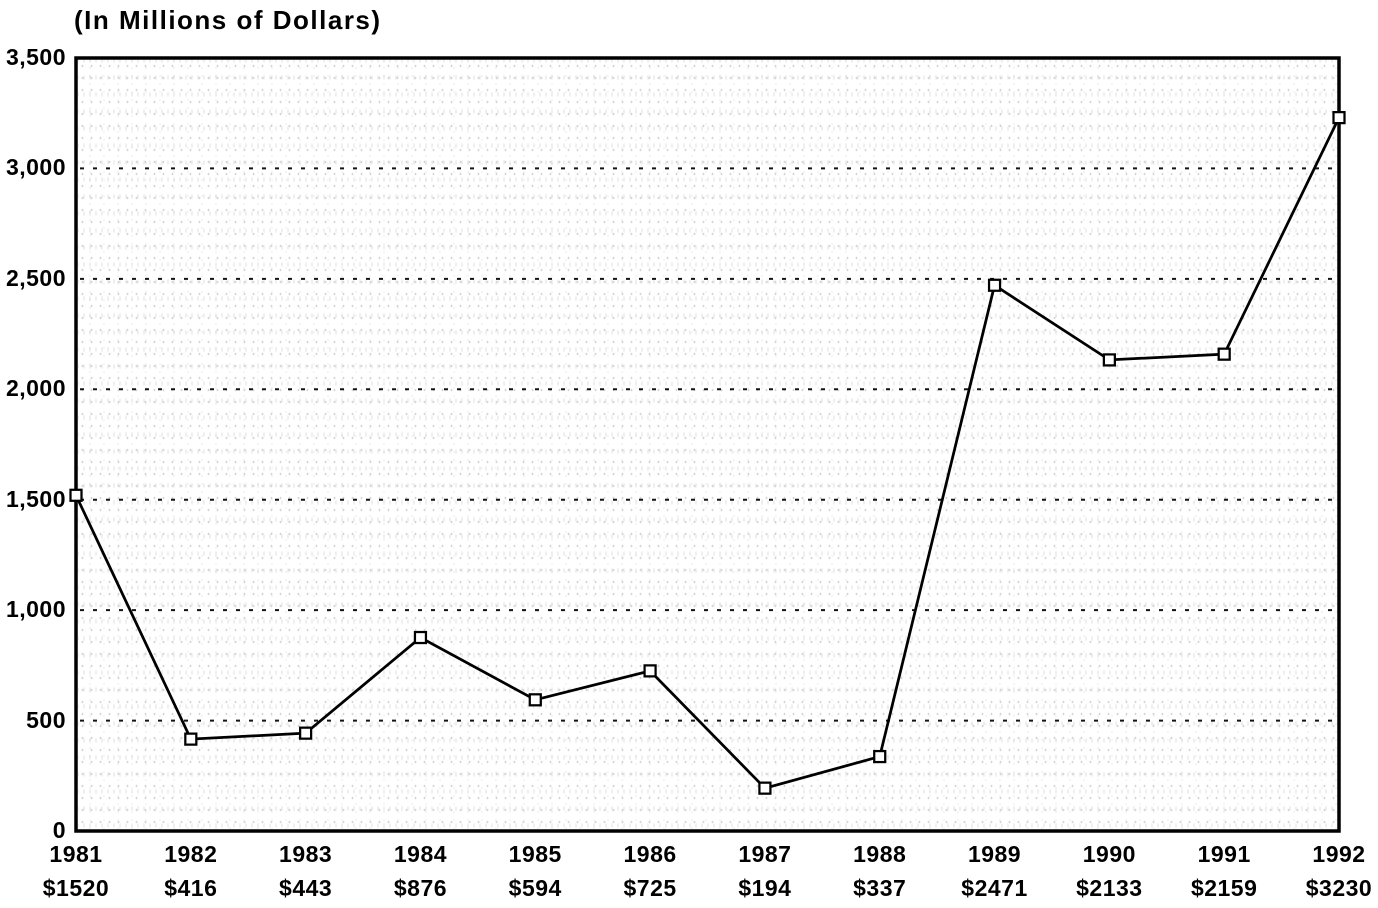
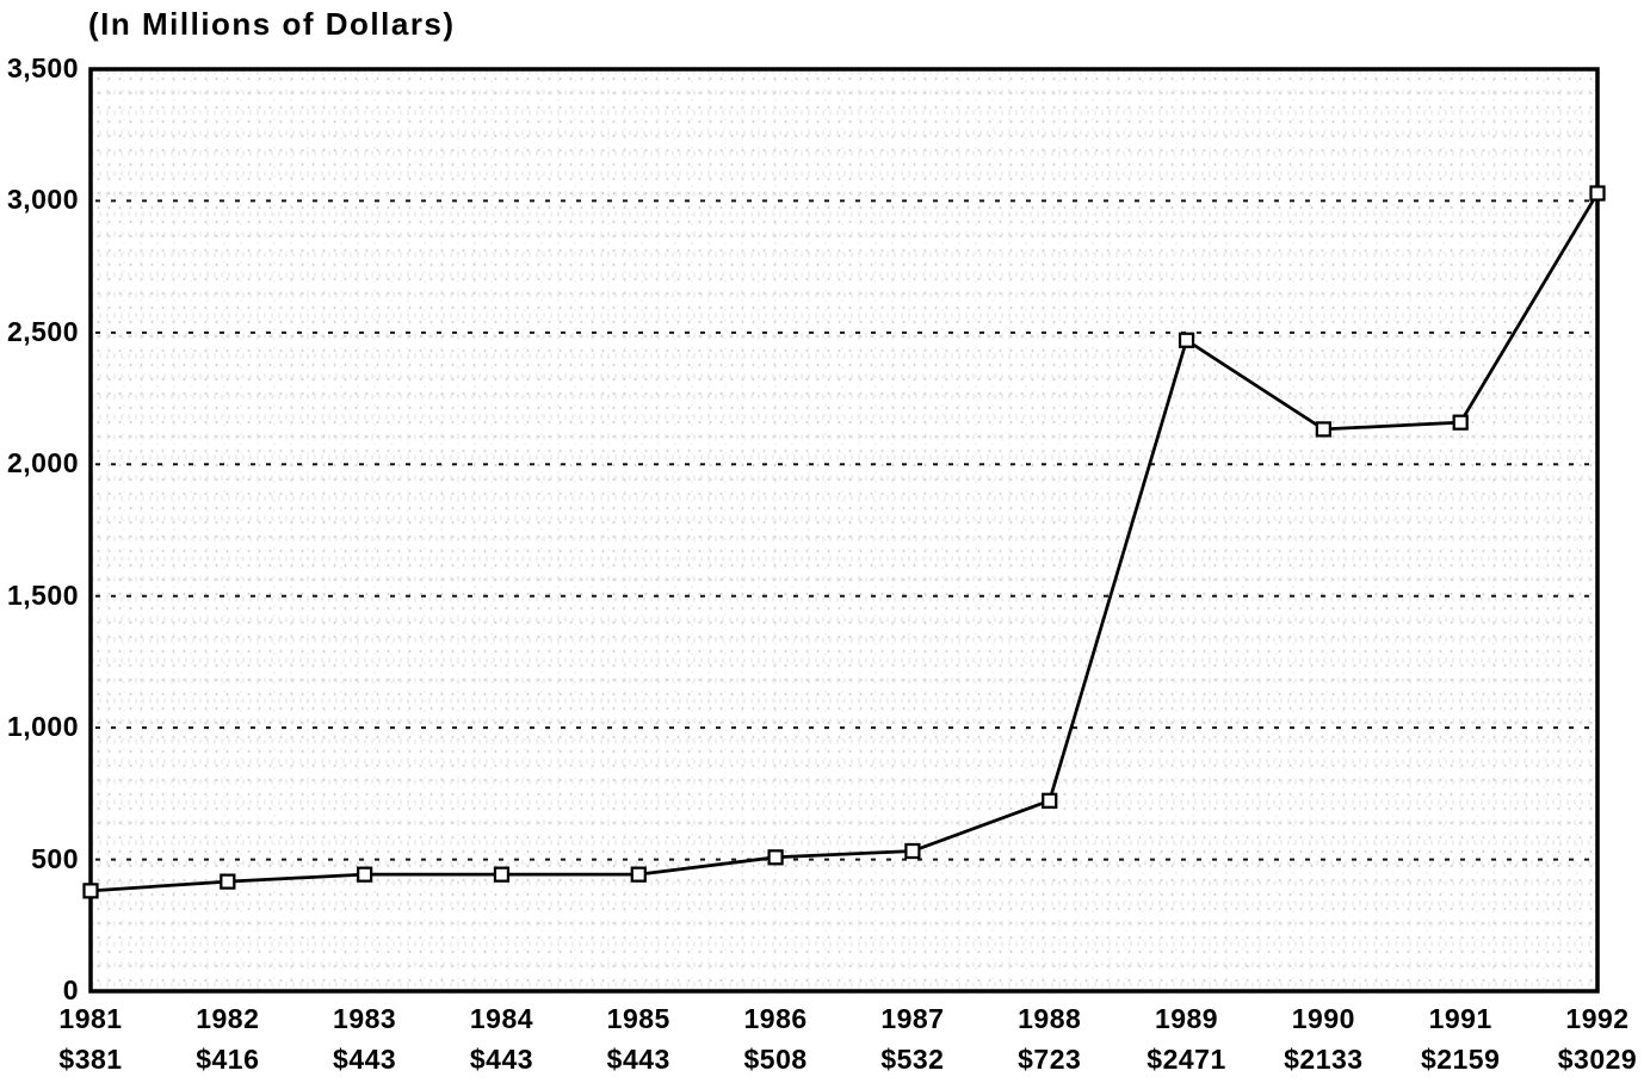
1981: $1520 -> $381
1984: $876 -> $443
1985: $594 -> $443
1986: $725 -> $508
1987: $194 -> $532
1988: $337 -> $723
1992: $3230 -> $3029
